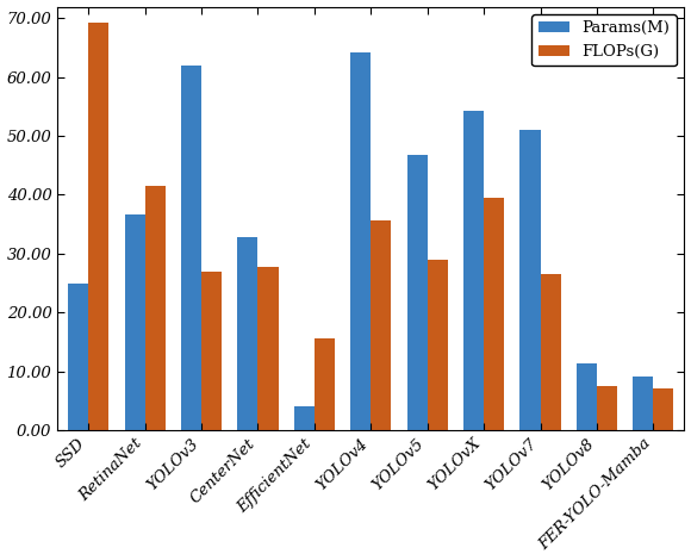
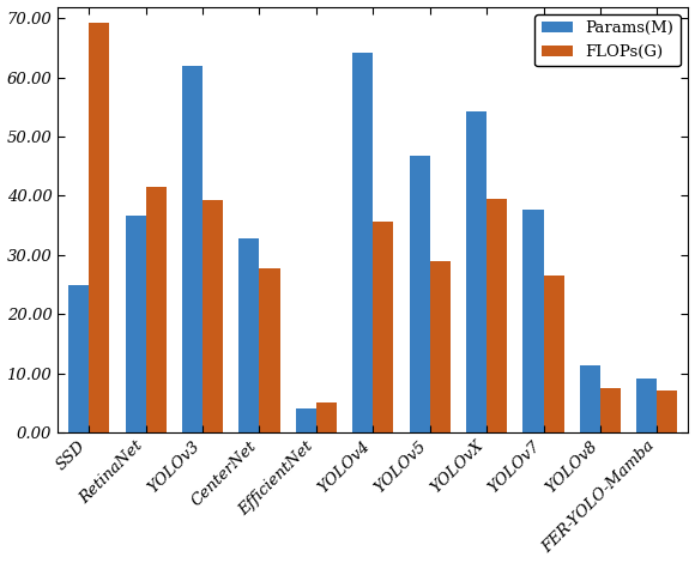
FLOPs(G)/YOLOv3: 27.0 -> 39.2
FLOPs(G)/EfficientNet: 15.5 -> 5.1
Params(M)/YOLOv7: 51.0 -> 37.6
